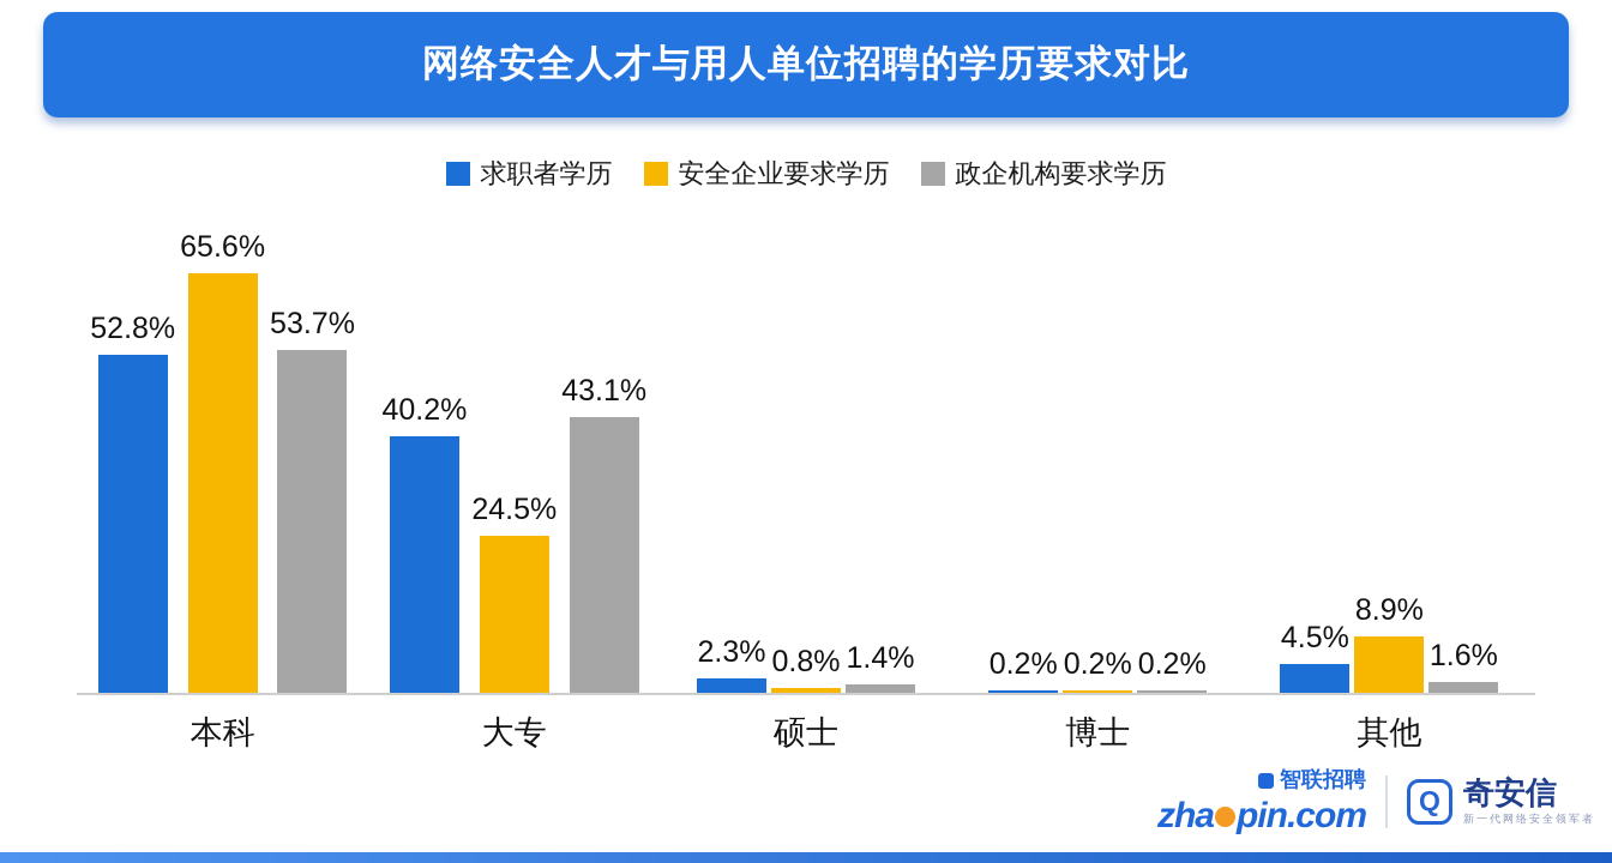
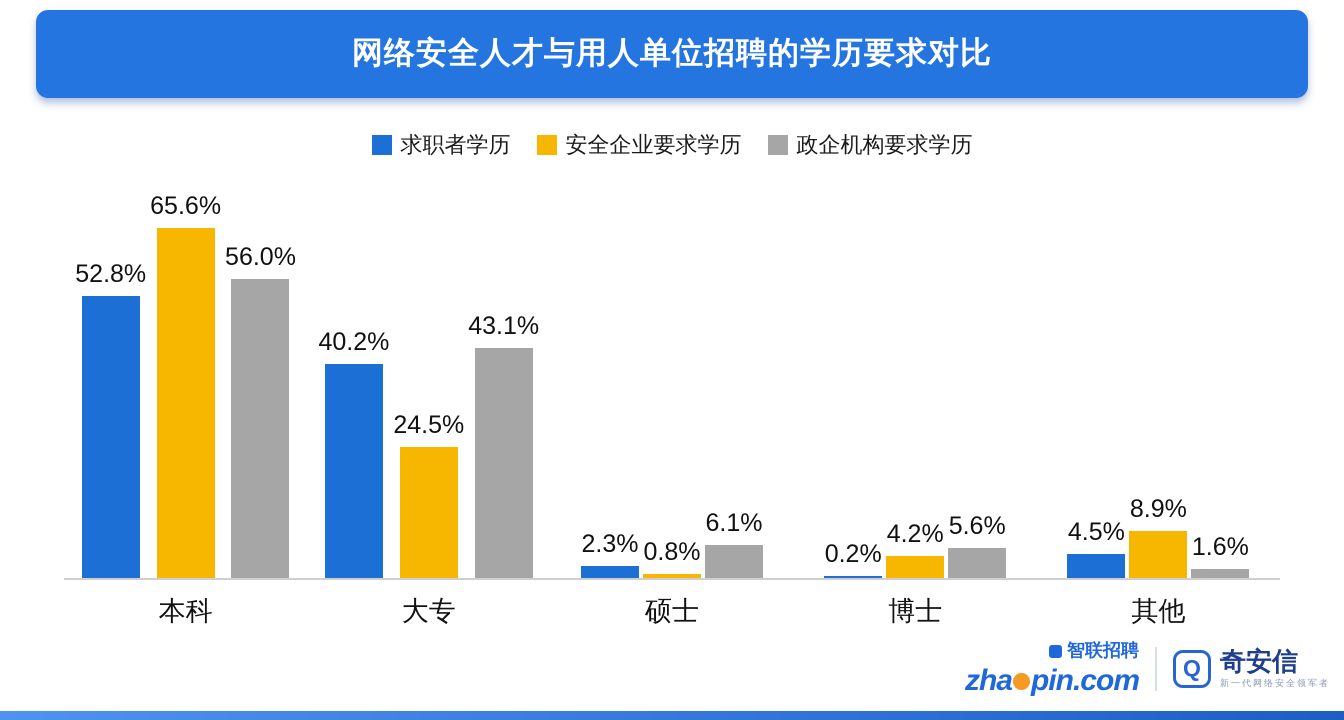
政企机构要求学历/本科: 53.7% -> 56.0%
政企机构要求学历/硕士: 1.4% -> 6.1%
安全企业要求学历/博士: 0.2% -> 4.2%
政企机构要求学历/博士: 0.2% -> 5.6%
